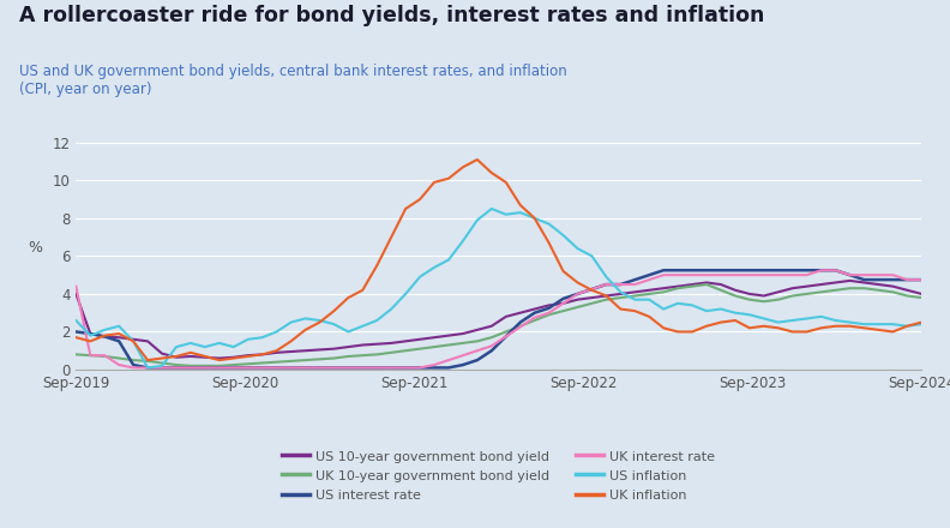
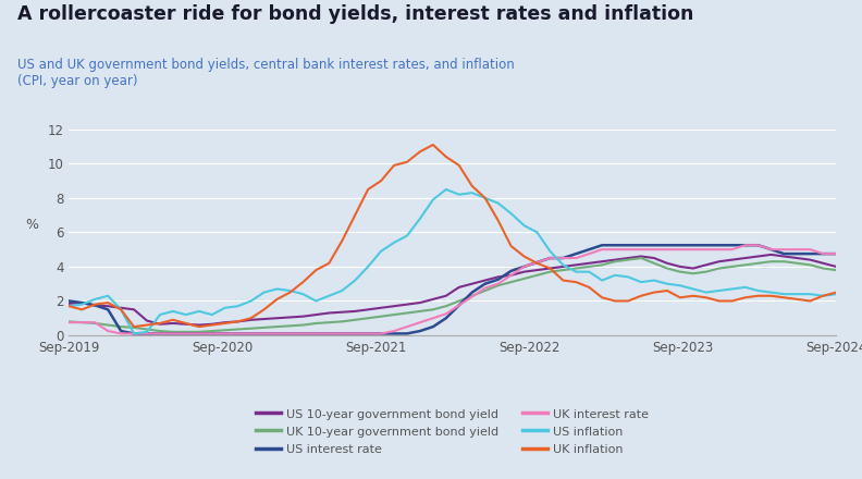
US 10-year government bond yield/Sep-2019: 4.0 -> 1.9
UK interest rate/Sep-2019: 4.4 -> 0.8
US inflation/Sep-2019: 2.6 -> 1.7
